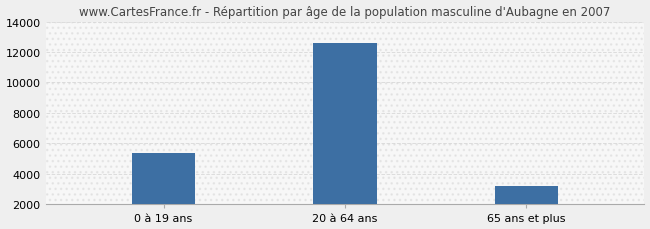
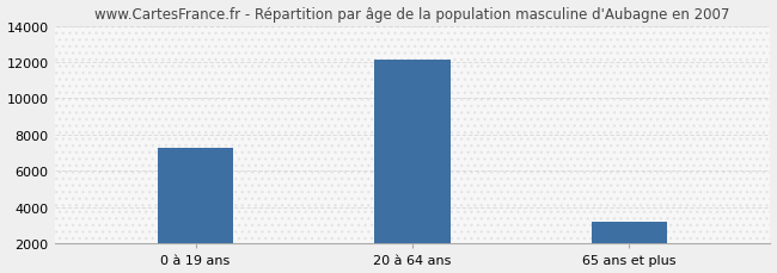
0 à 19 ans: 5400 -> 7300
20 à 64 ans: 12600 -> 12100
